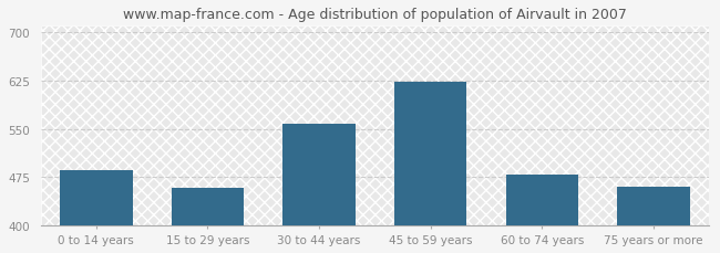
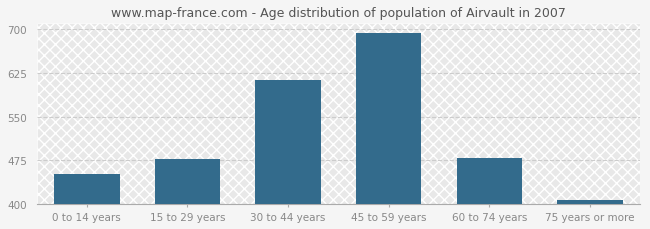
0 to 14 years: 486 -> 452
15 to 29 years: 458 -> 478
30 to 44 years: 558 -> 612
45 to 59 years: 622 -> 693
75 years or more: 460 -> 407
